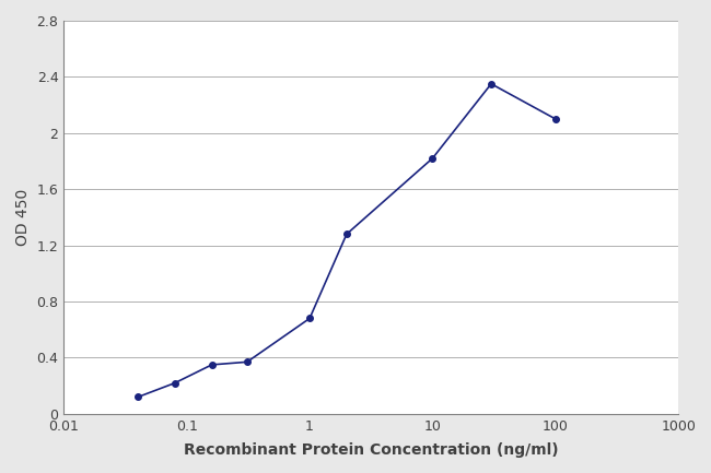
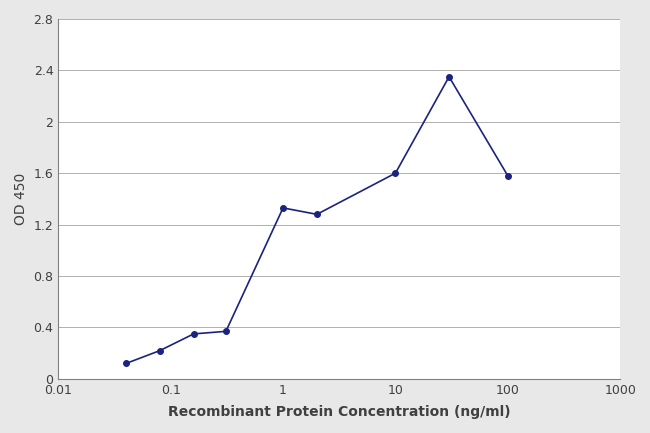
1: 0.68 -> 1.33
10: 1.82 -> 1.60
100: 2.10 -> 1.58
